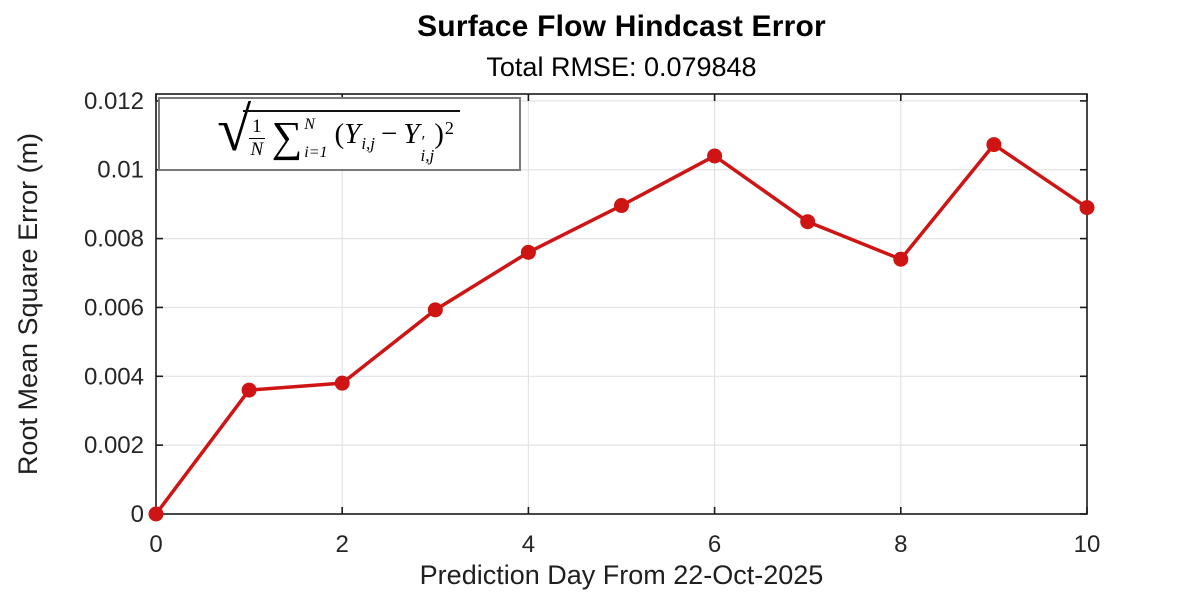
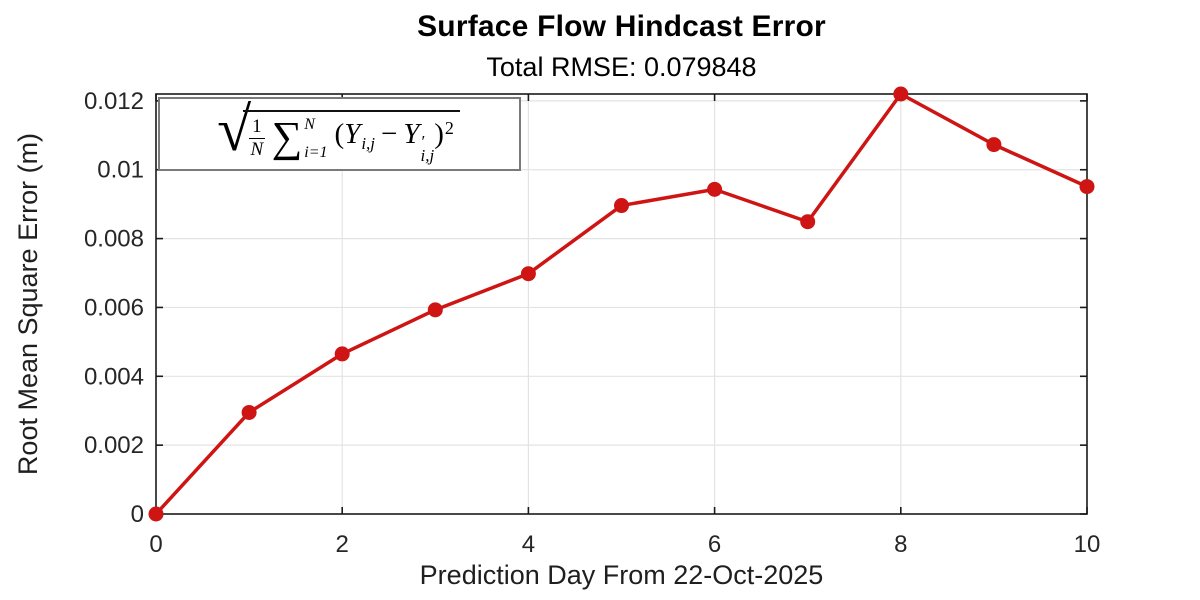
1: 0.0036 -> 0.0029
2: 0.0038 -> 0.0046
4: 0.0076 -> 0.0070
6: 0.0104 -> 0.0094
8: 0.0074 -> 0.0122
10: 0.0089 -> 0.0095
